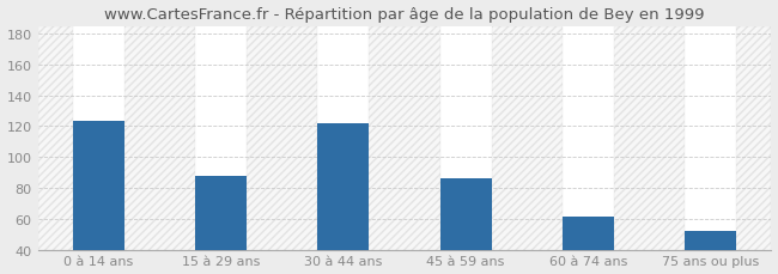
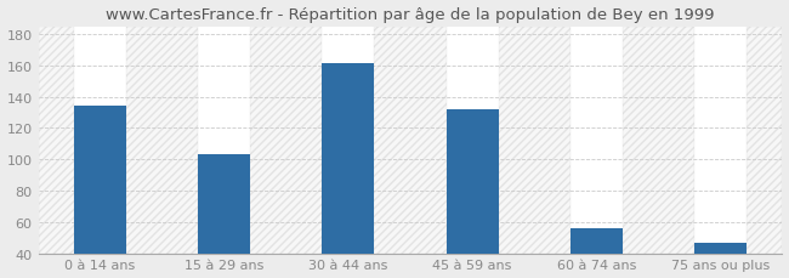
0 à 14 ans: 123 -> 134
15 à 29 ans: 88 -> 103
30 à 44 ans: 122 -> 161
45 à 59 ans: 86 -> 132
60 à 74 ans: 61 -> 56
75 ans ou plus: 52 -> 47
